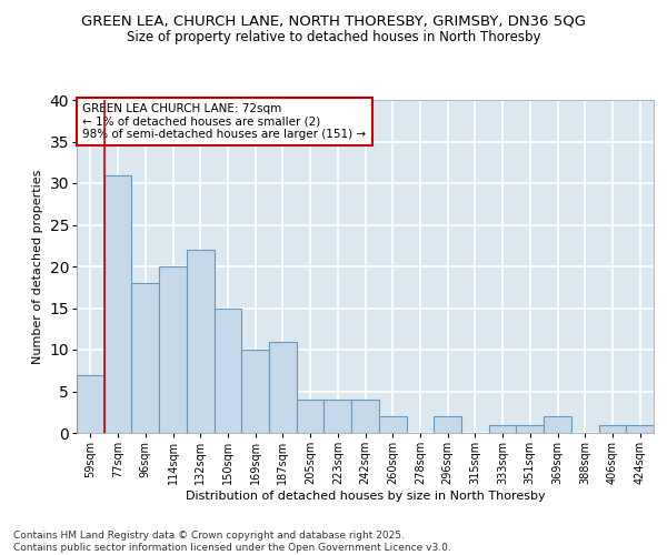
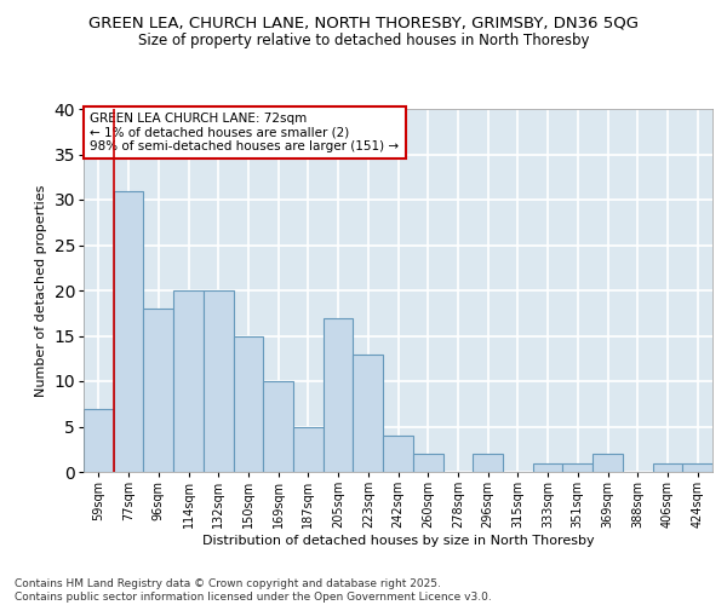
132sqm: 22 -> 20
187sqm: 11 -> 5
205sqm: 4 -> 17
223sqm: 4 -> 13
